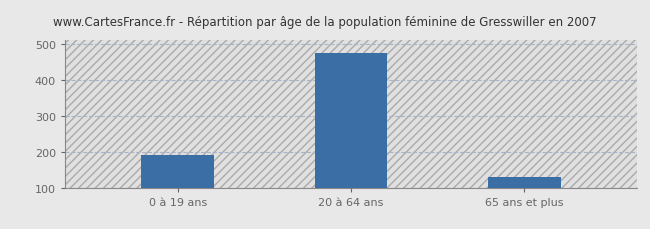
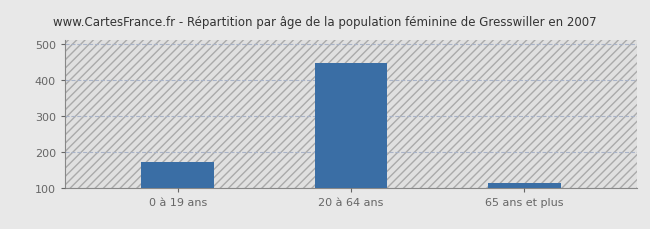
0 à 19 ans: 190 -> 170
20 à 64 ans: 475 -> 447
65 ans et plus: 130 -> 113
